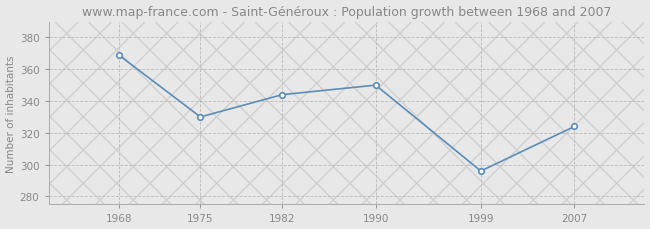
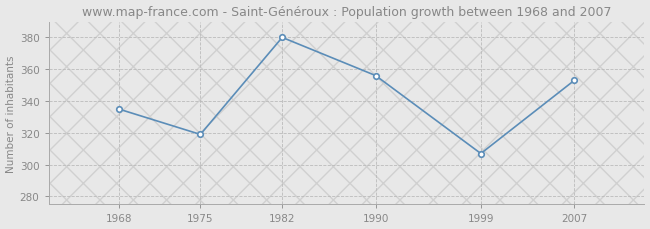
1968: 369 -> 335
1975: 330 -> 319
1982: 344 -> 380
1990: 350 -> 356
1999: 296 -> 307
2007: 324 -> 353
